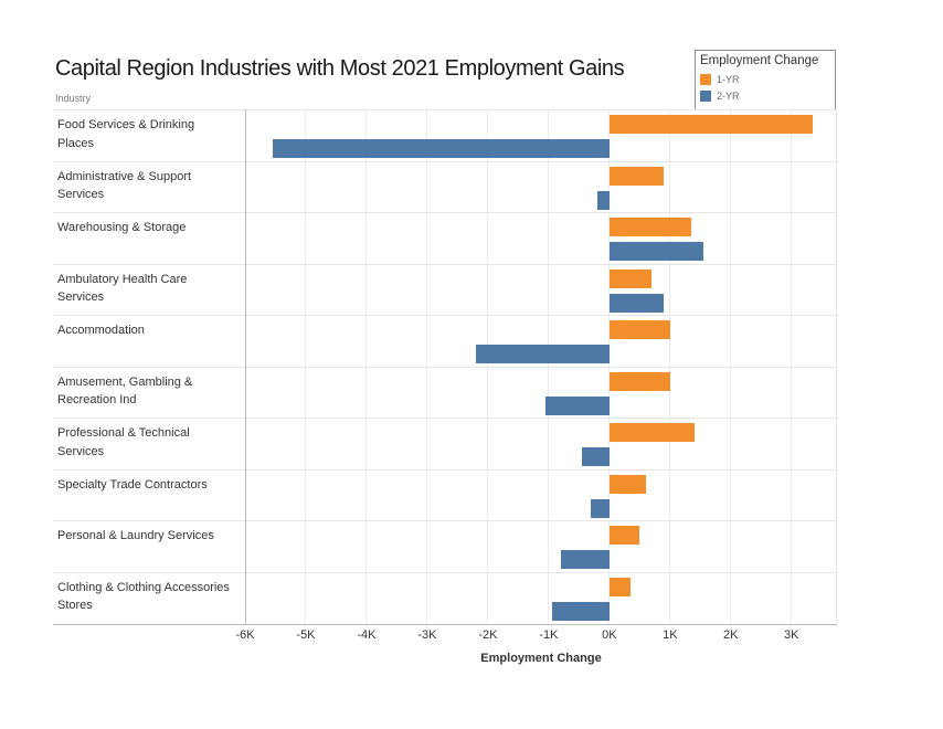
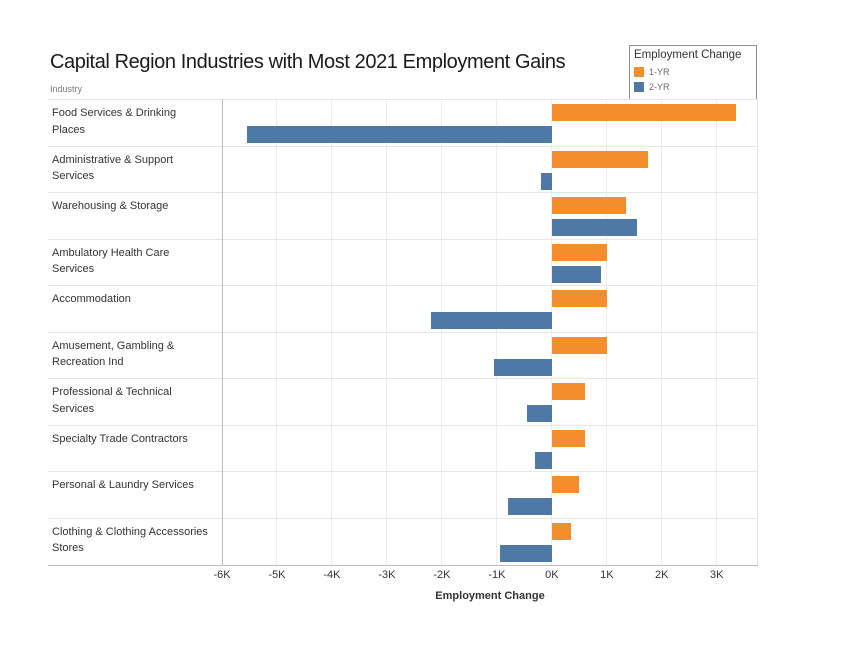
1-YR/Administrative & Support Services: 0.9K -> 1.8K
1-YR/Ambulatory Health Care Services: 0.7K -> 1.0K
1-YR/Professional & Technical Services: 1.4K -> 0.6K
